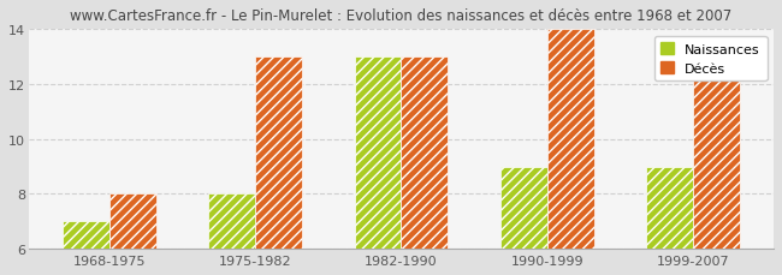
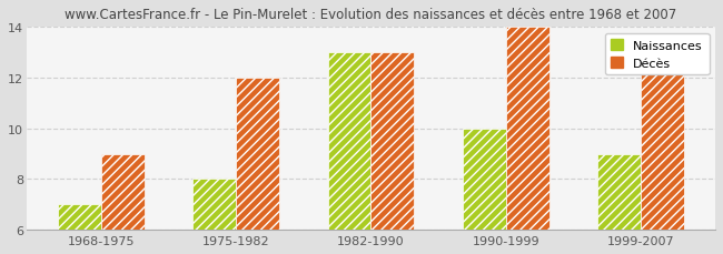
Décès/1968-1975: 8.0 -> 9.0
Décès/1975-1982: 13.0 -> 12.0
Naissances/1990-1999: 9 -> 10
